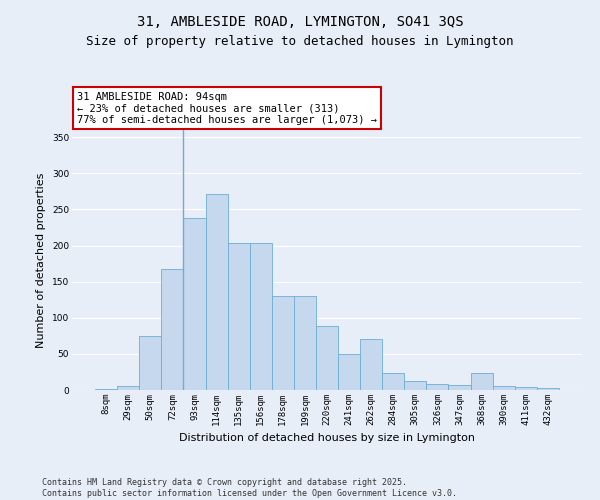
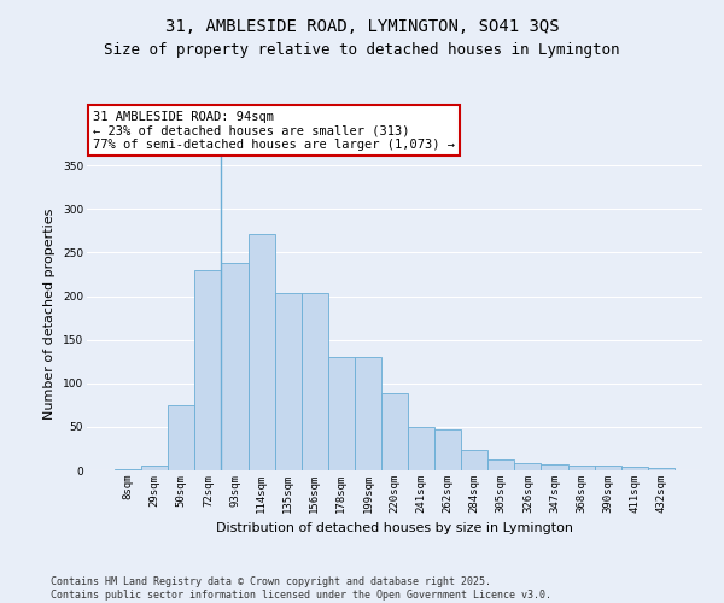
72sqm: 168 -> 230
262sqm: 70 -> 47
368sqm: 24 -> 5
